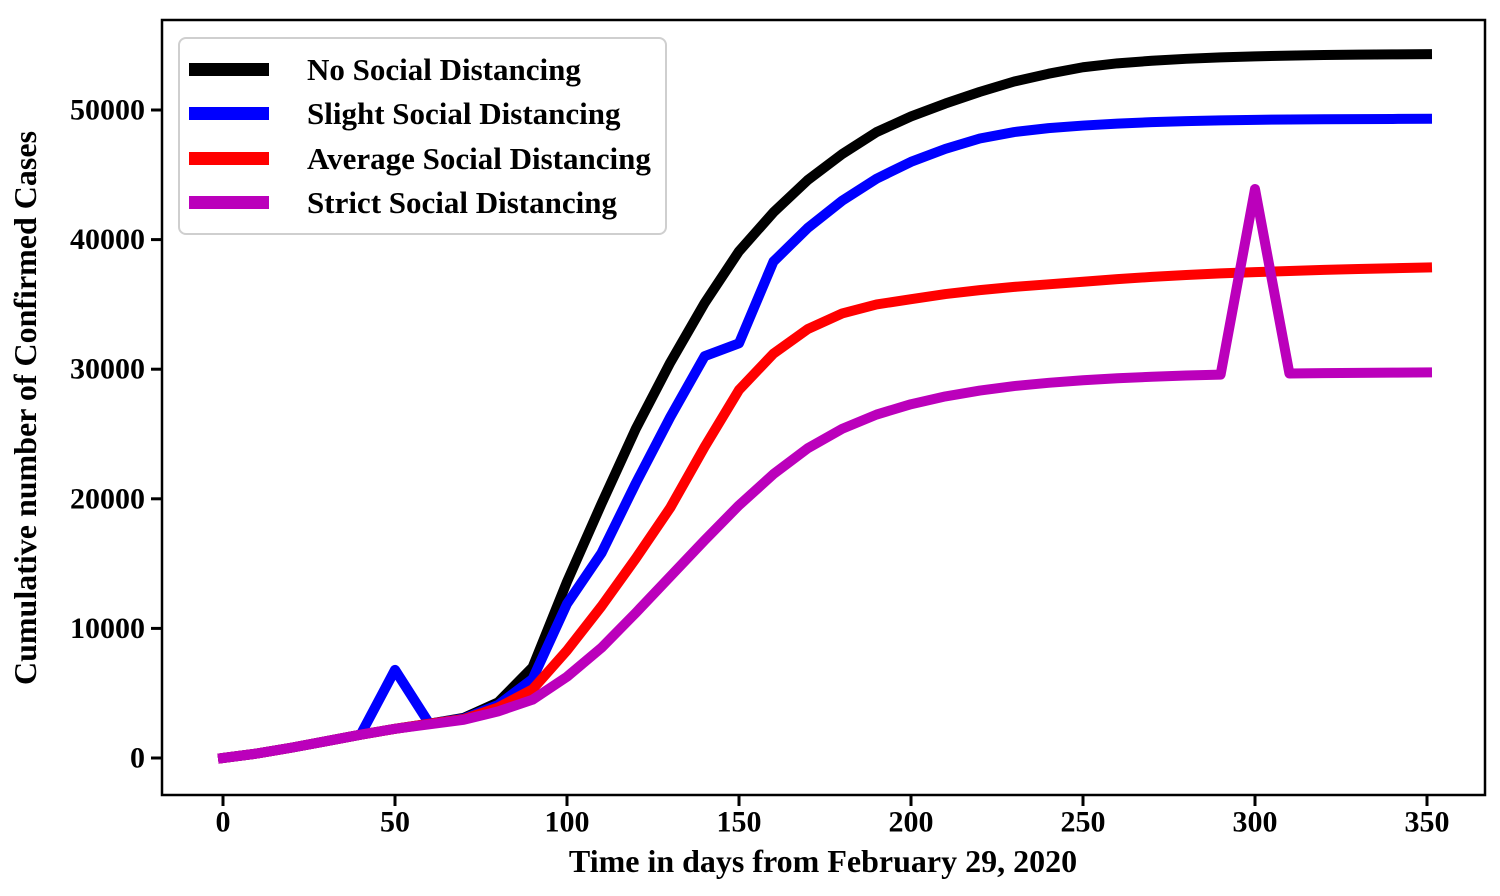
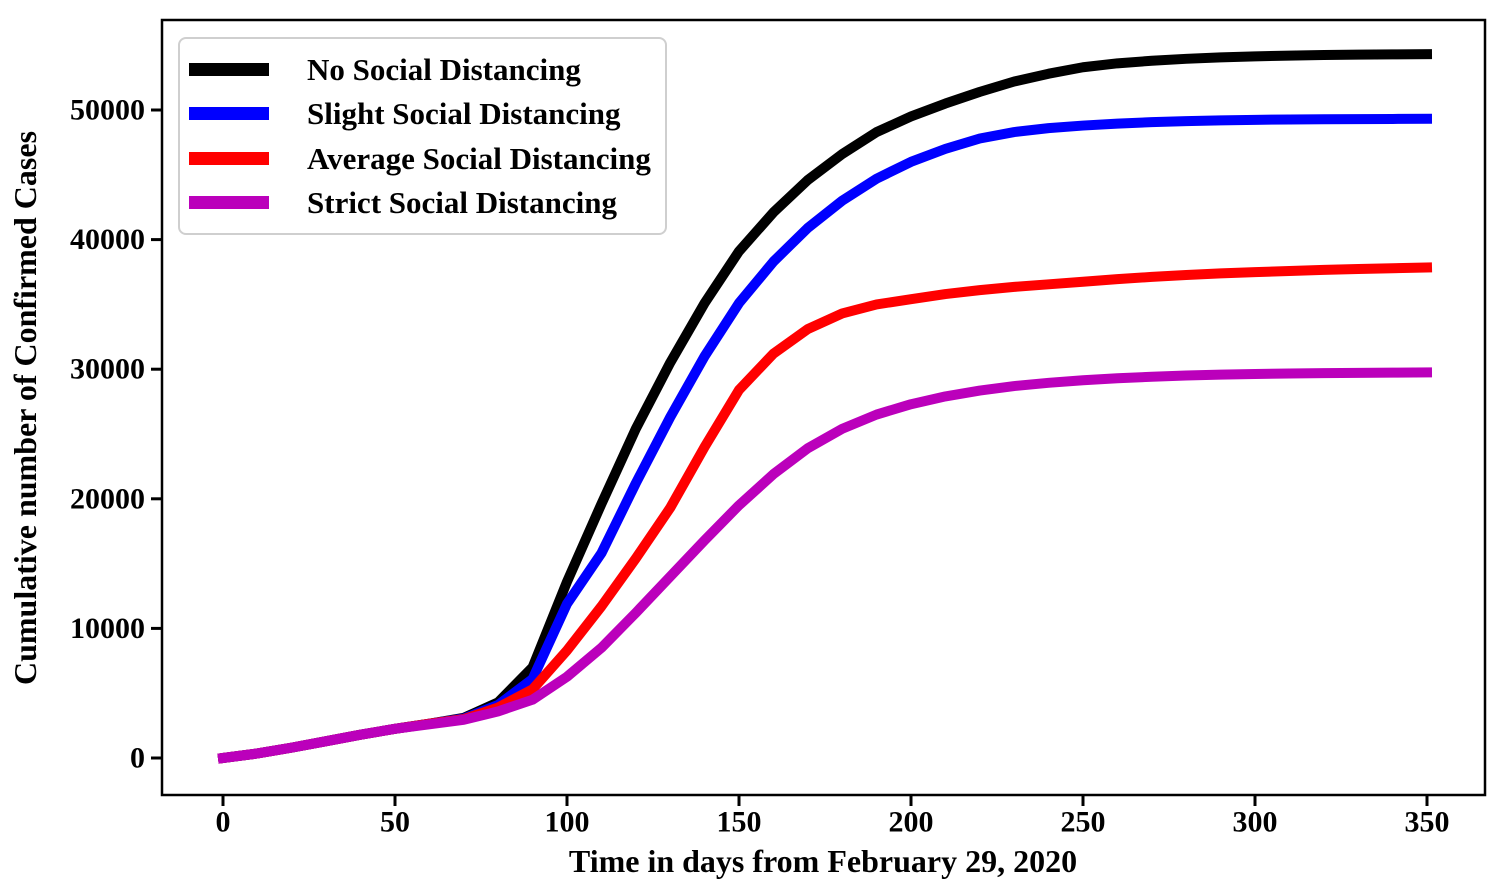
Slight Social Distancing/50: 6800 -> 2200
Slight Social Distancing/150: 32000 -> 35100
Strict Social Distancing/300: 43900 -> 29600
